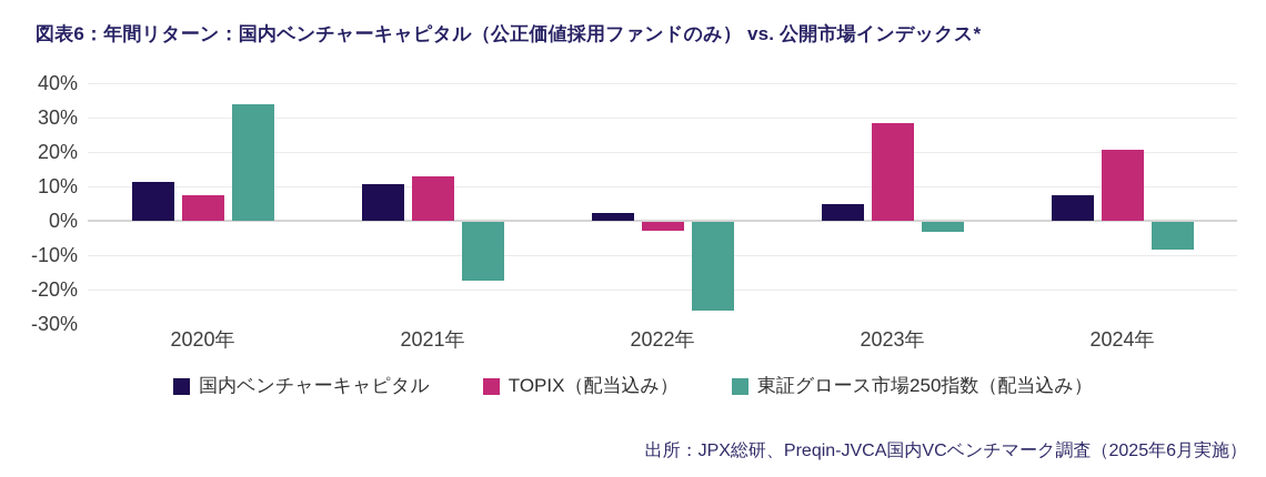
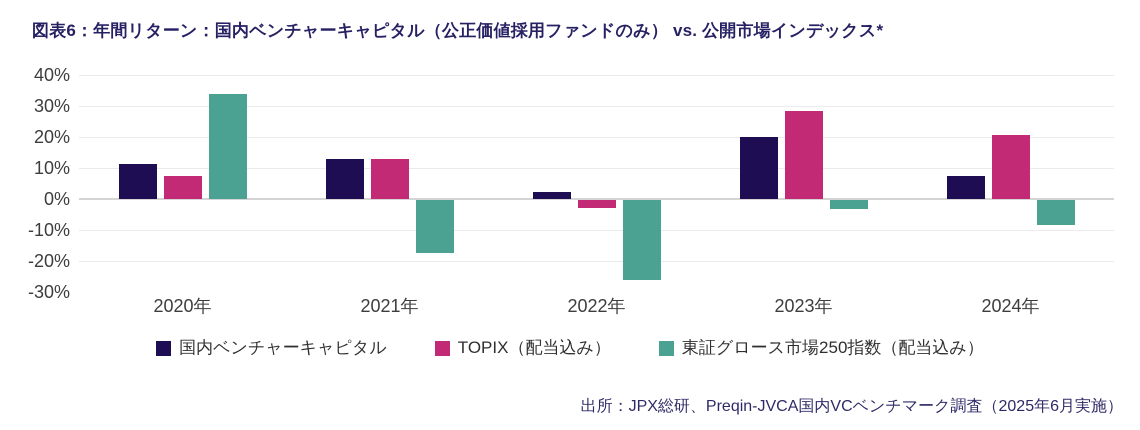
国内ベンチャーキャピタル/2021年: 11% -> 13%
国内ベンチャーキャピタル/2023年: 5% -> 20%
